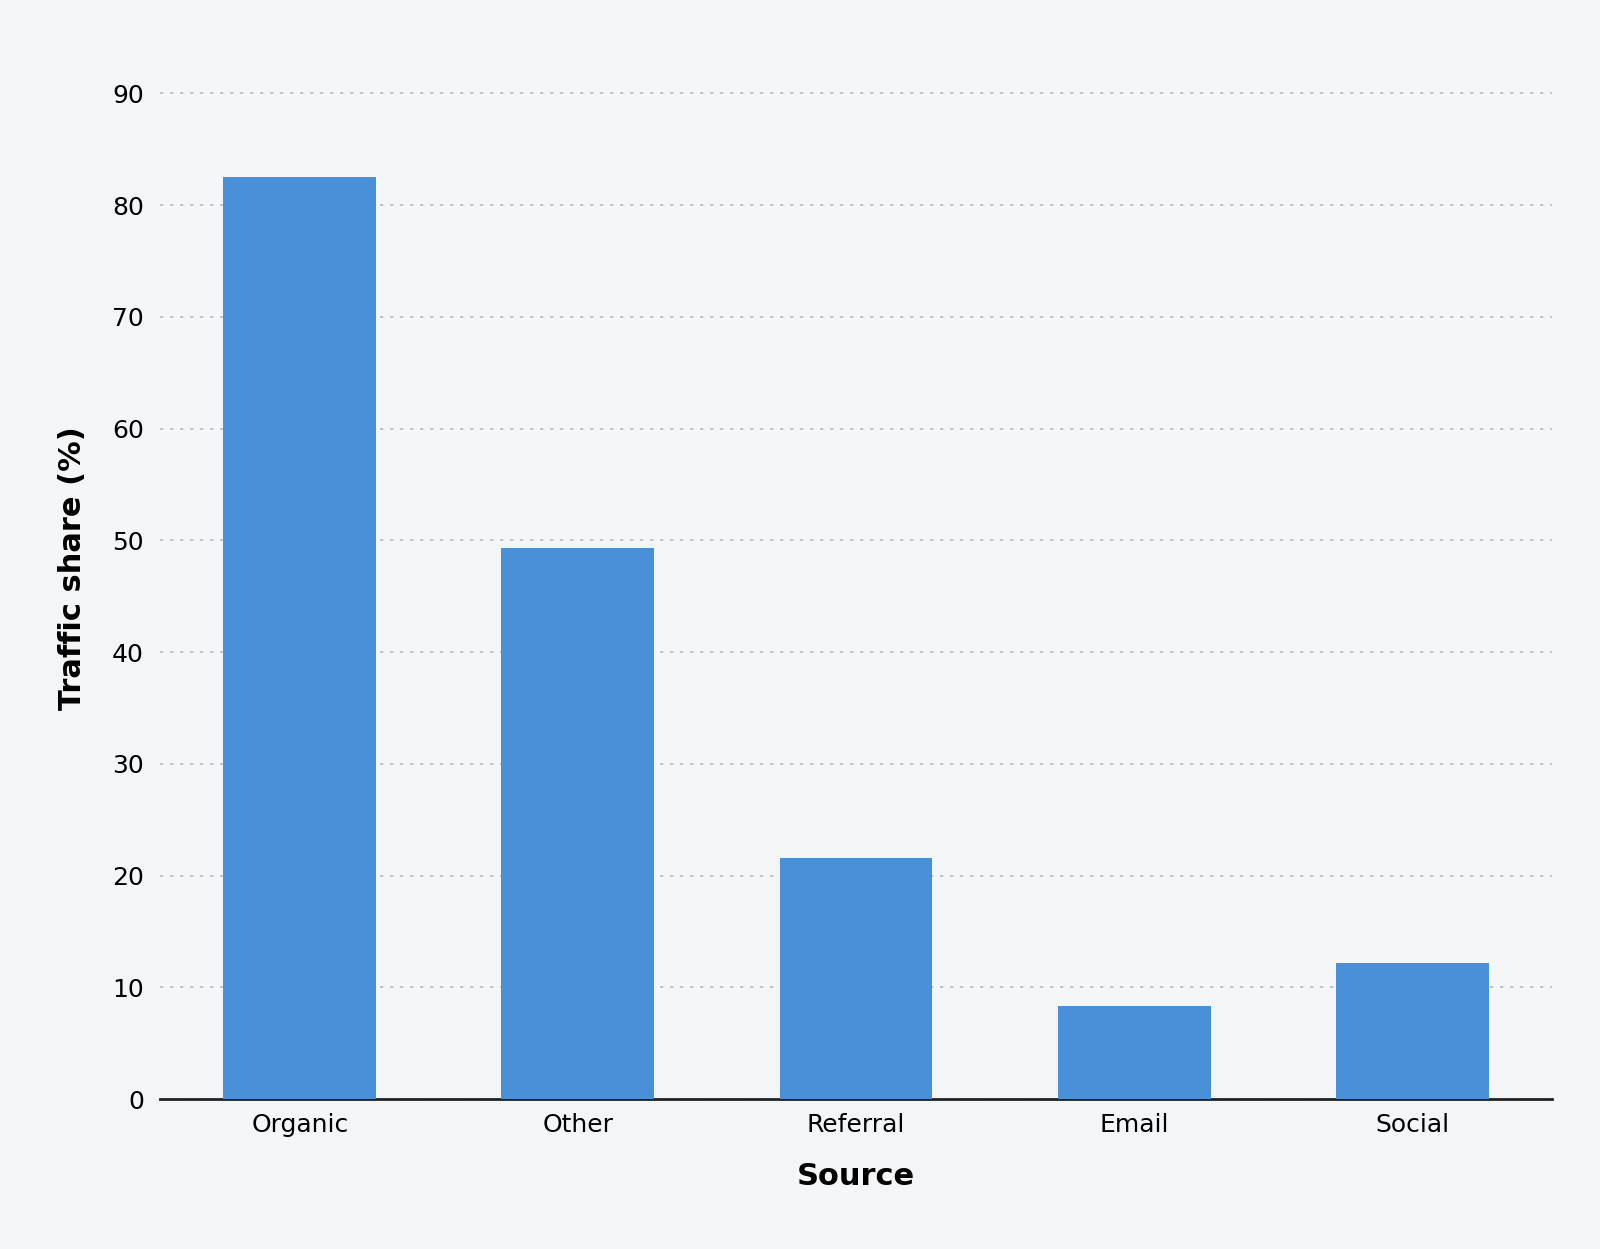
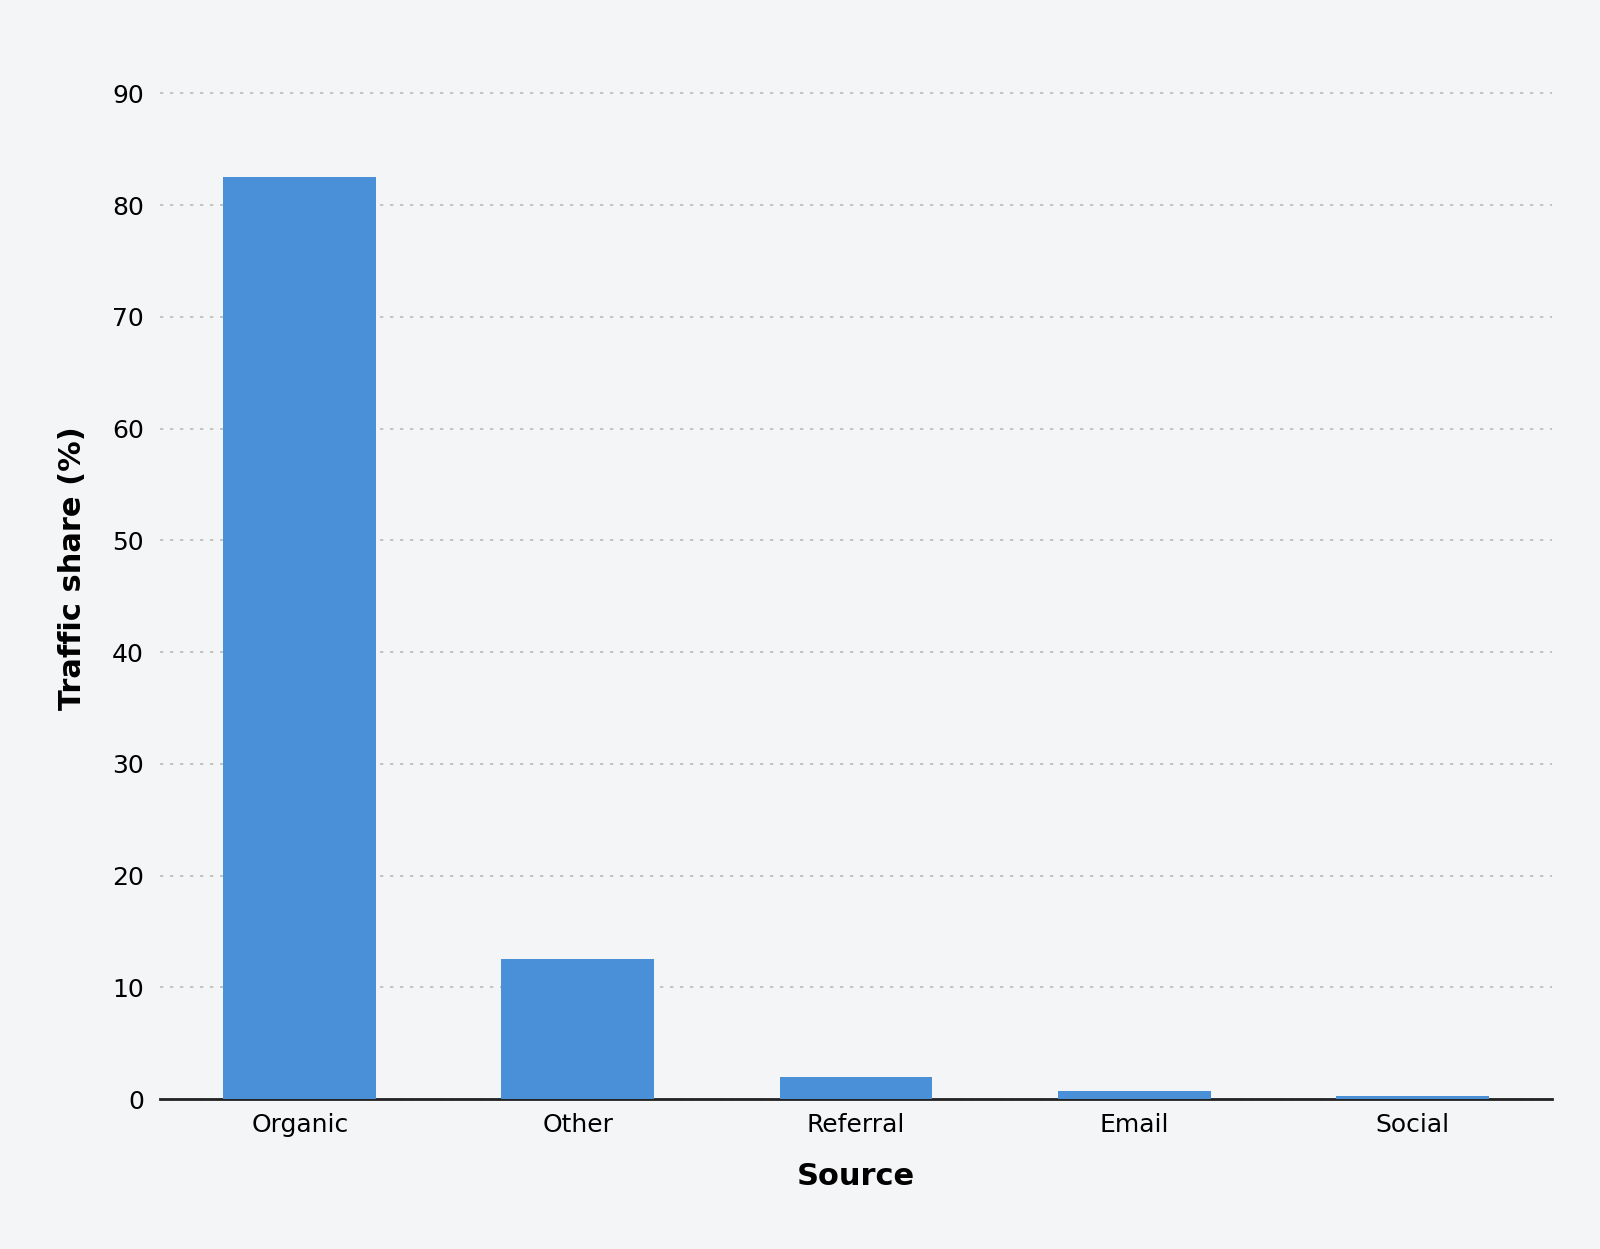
Other: 49.3 -> 12.5
Referral: 21.6 -> 2.0
Email: 8.3 -> 0.7
Social: 12.2 -> 0.3
